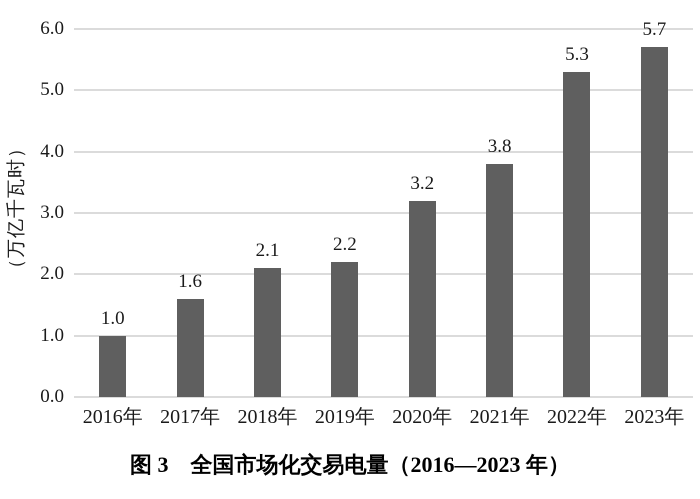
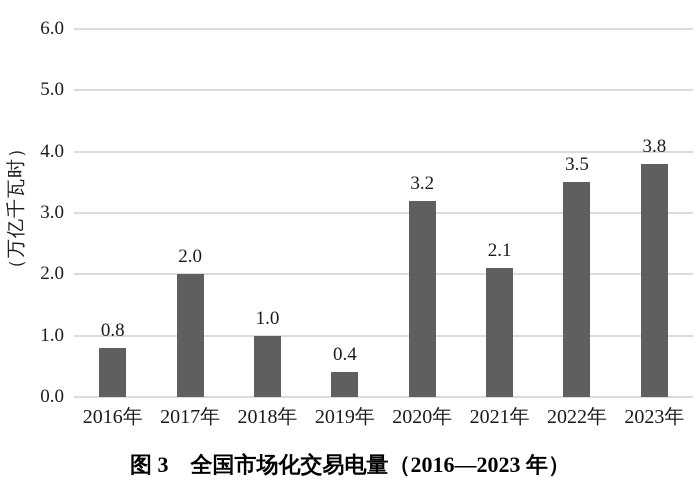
2016年: 1.0 -> 0.8
2017年: 1.6 -> 2.0
2018年: 2.1 -> 1.0
2019年: 2.2 -> 0.4
2021年: 3.8 -> 2.1
2022年: 5.3 -> 3.5
2023年: 5.7 -> 3.8
